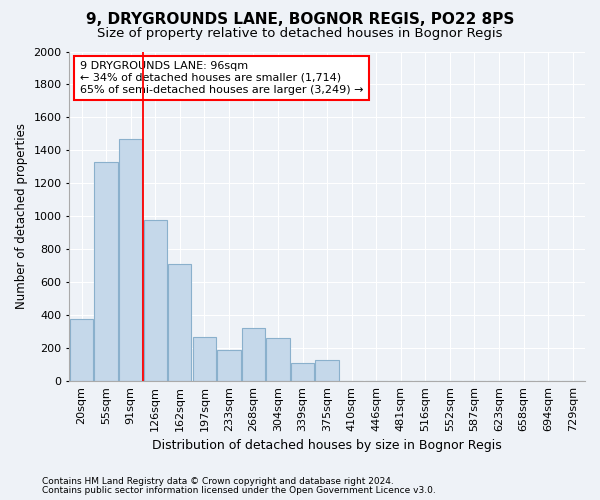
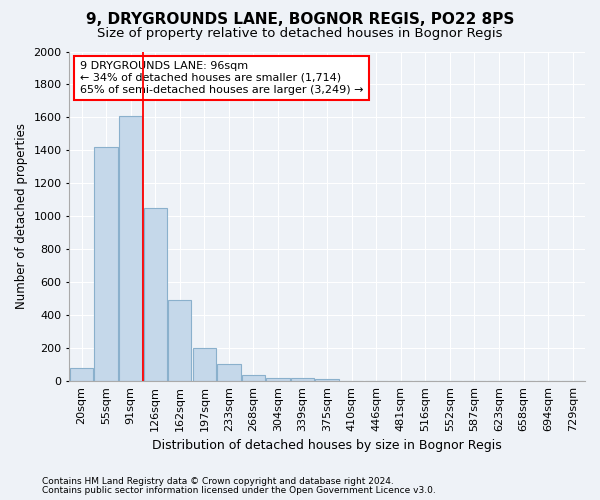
20sqm: 380 -> 80
55sqm: 1330 -> 1420
91sqm: 1470 -> 1610
126sqm: 980 -> 1050
162sqm: 710 -> 490
197sqm: 270 -> 200
233sqm: 190 -> 100
268sqm: 320 -> 40
304sqm: 260 -> 20
339sqm: 110 -> 20
375sqm: 130 -> 20
